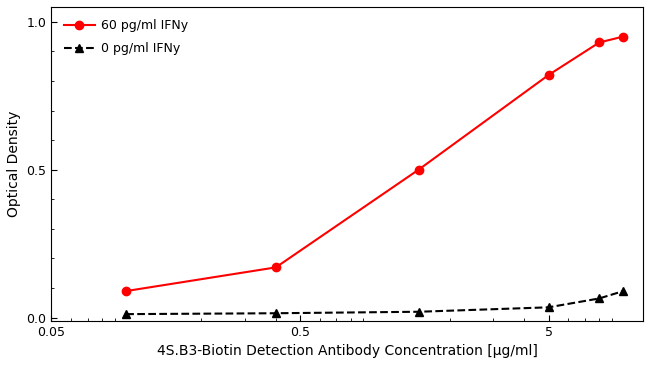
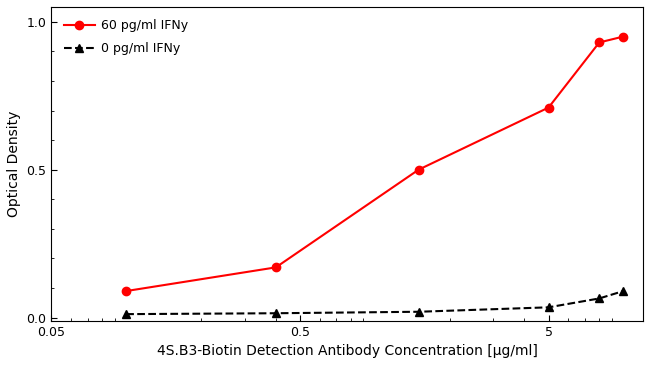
60 pg/ml IFNy/5: 0.82 -> 0.71
